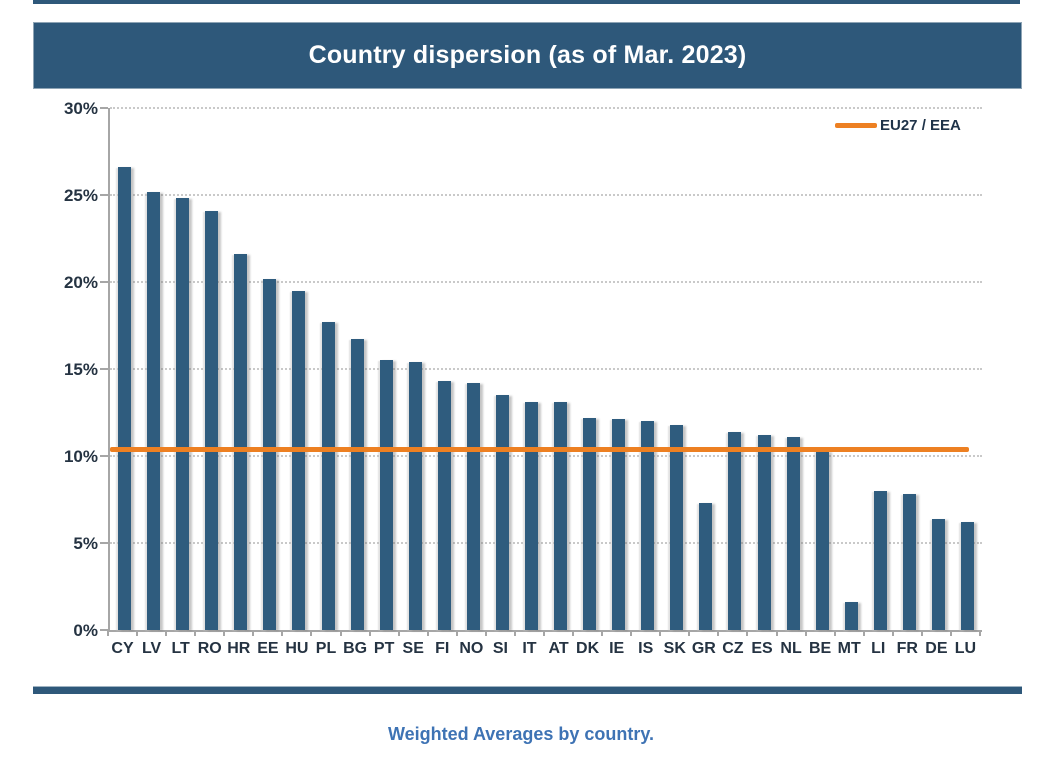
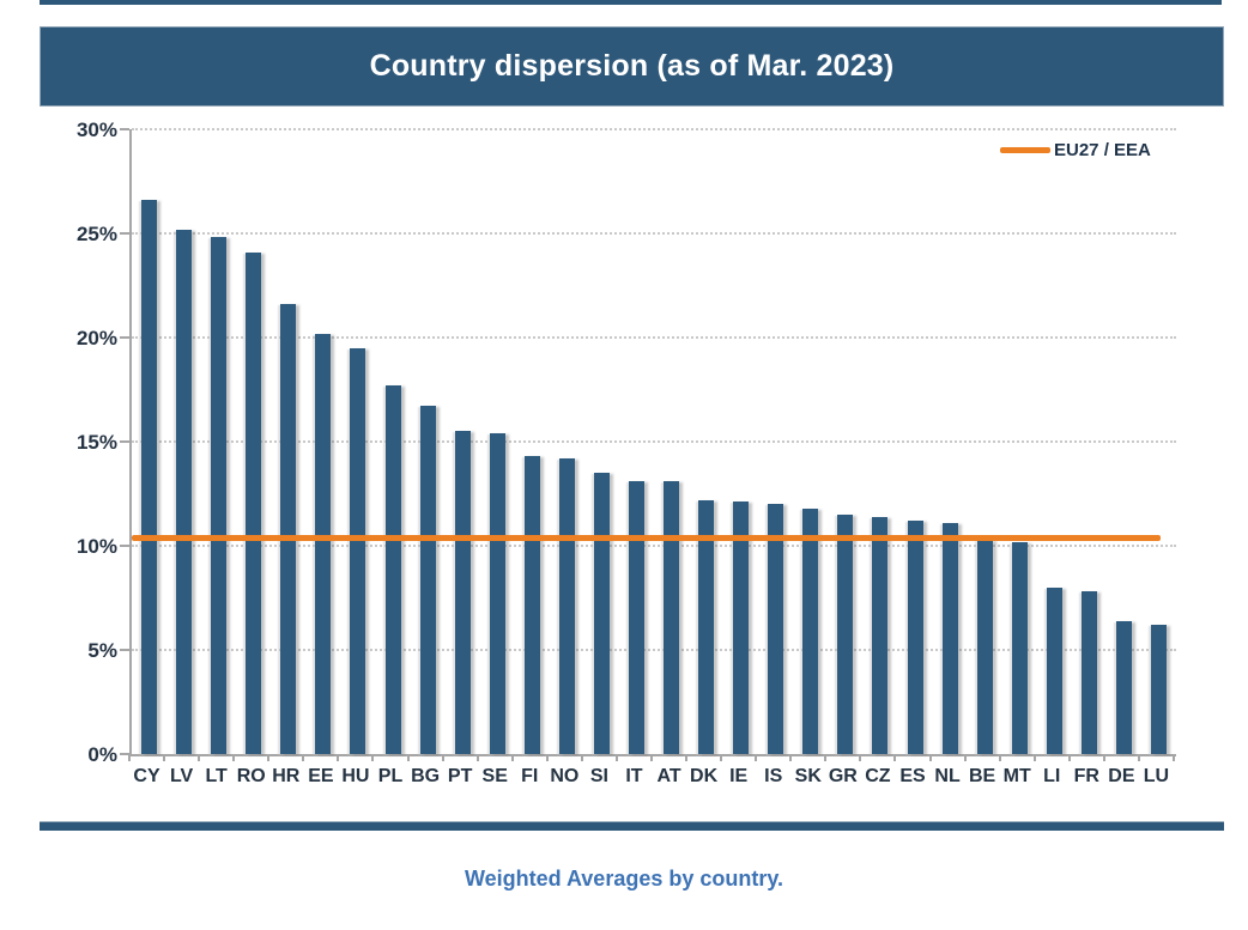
GR: 7.3% -> 11.5%
MT: 1.6% -> 10.2%
